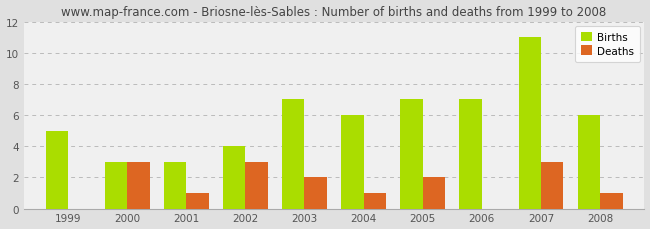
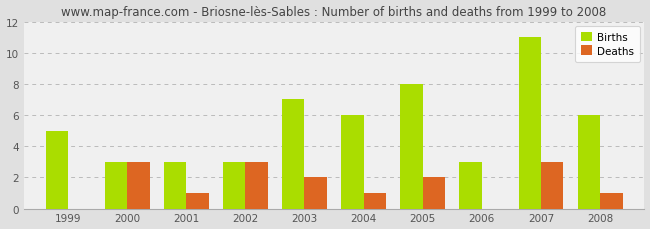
Births/2002: 4 -> 3
Births/2005: 7 -> 8
Births/2006: 7 -> 3
